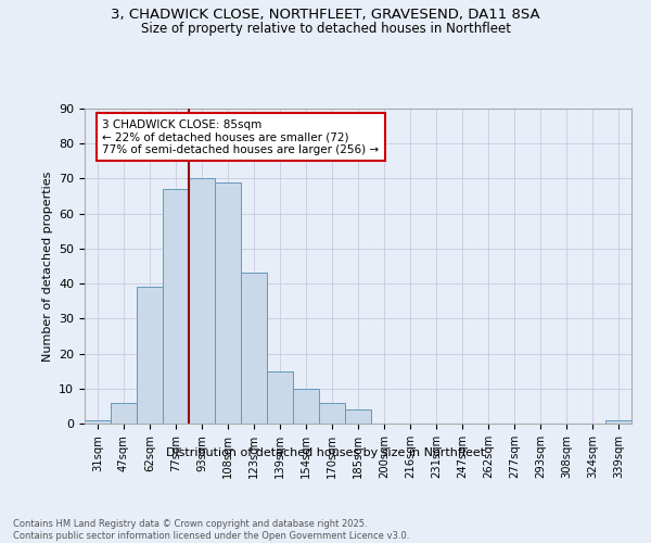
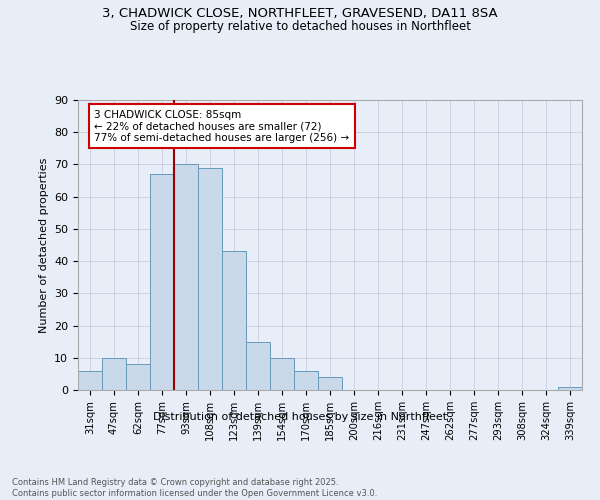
31sqm: 1 -> 6
47sqm: 6 -> 10
62sqm: 39 -> 8
